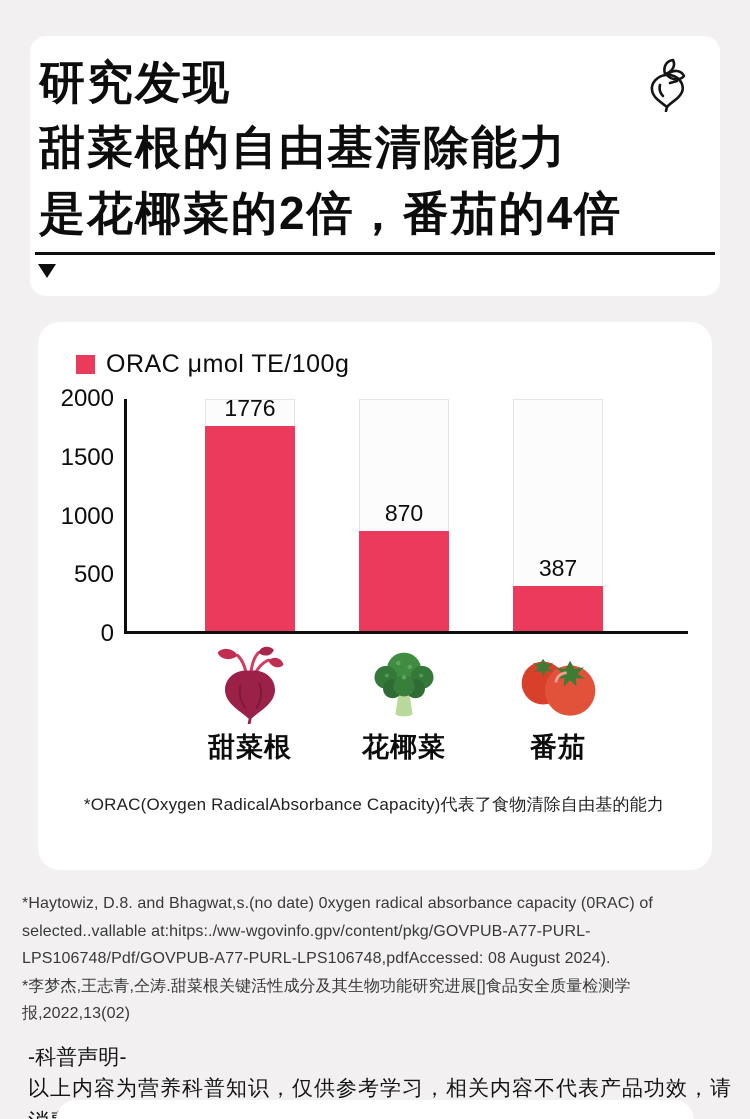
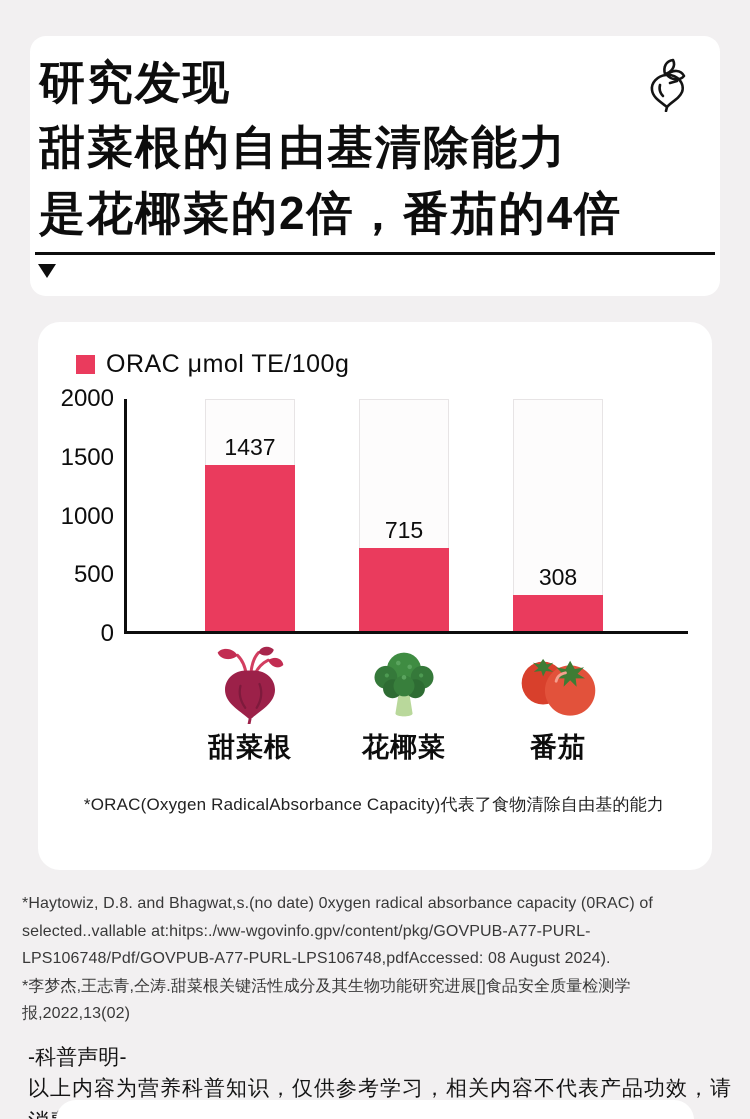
甜菜根: 1776 -> 1437
花椰菜: 870 -> 715
番茄: 387 -> 308
